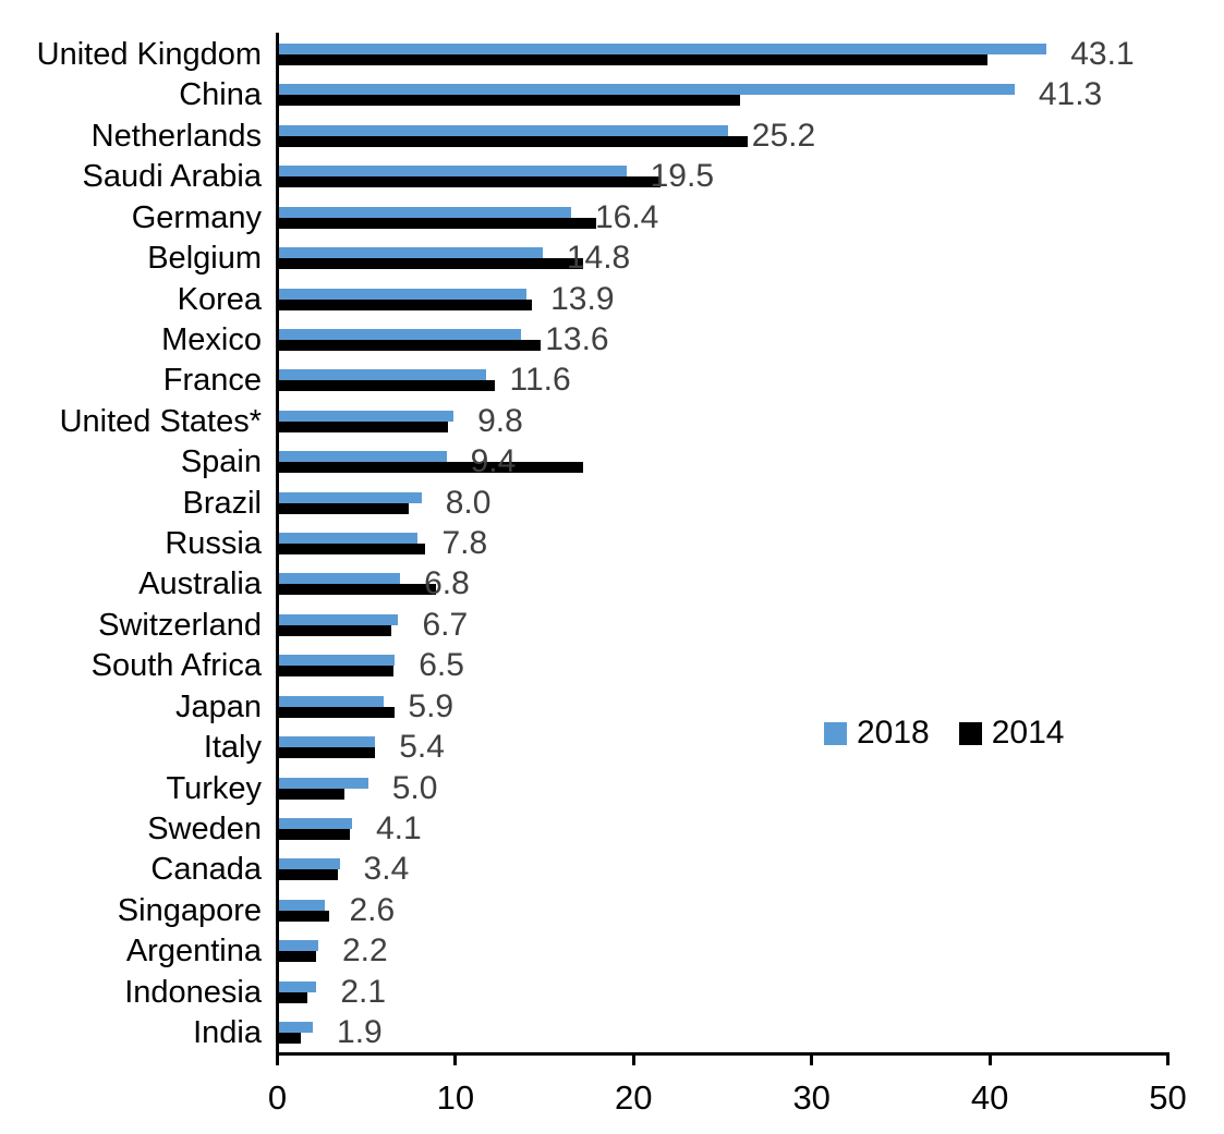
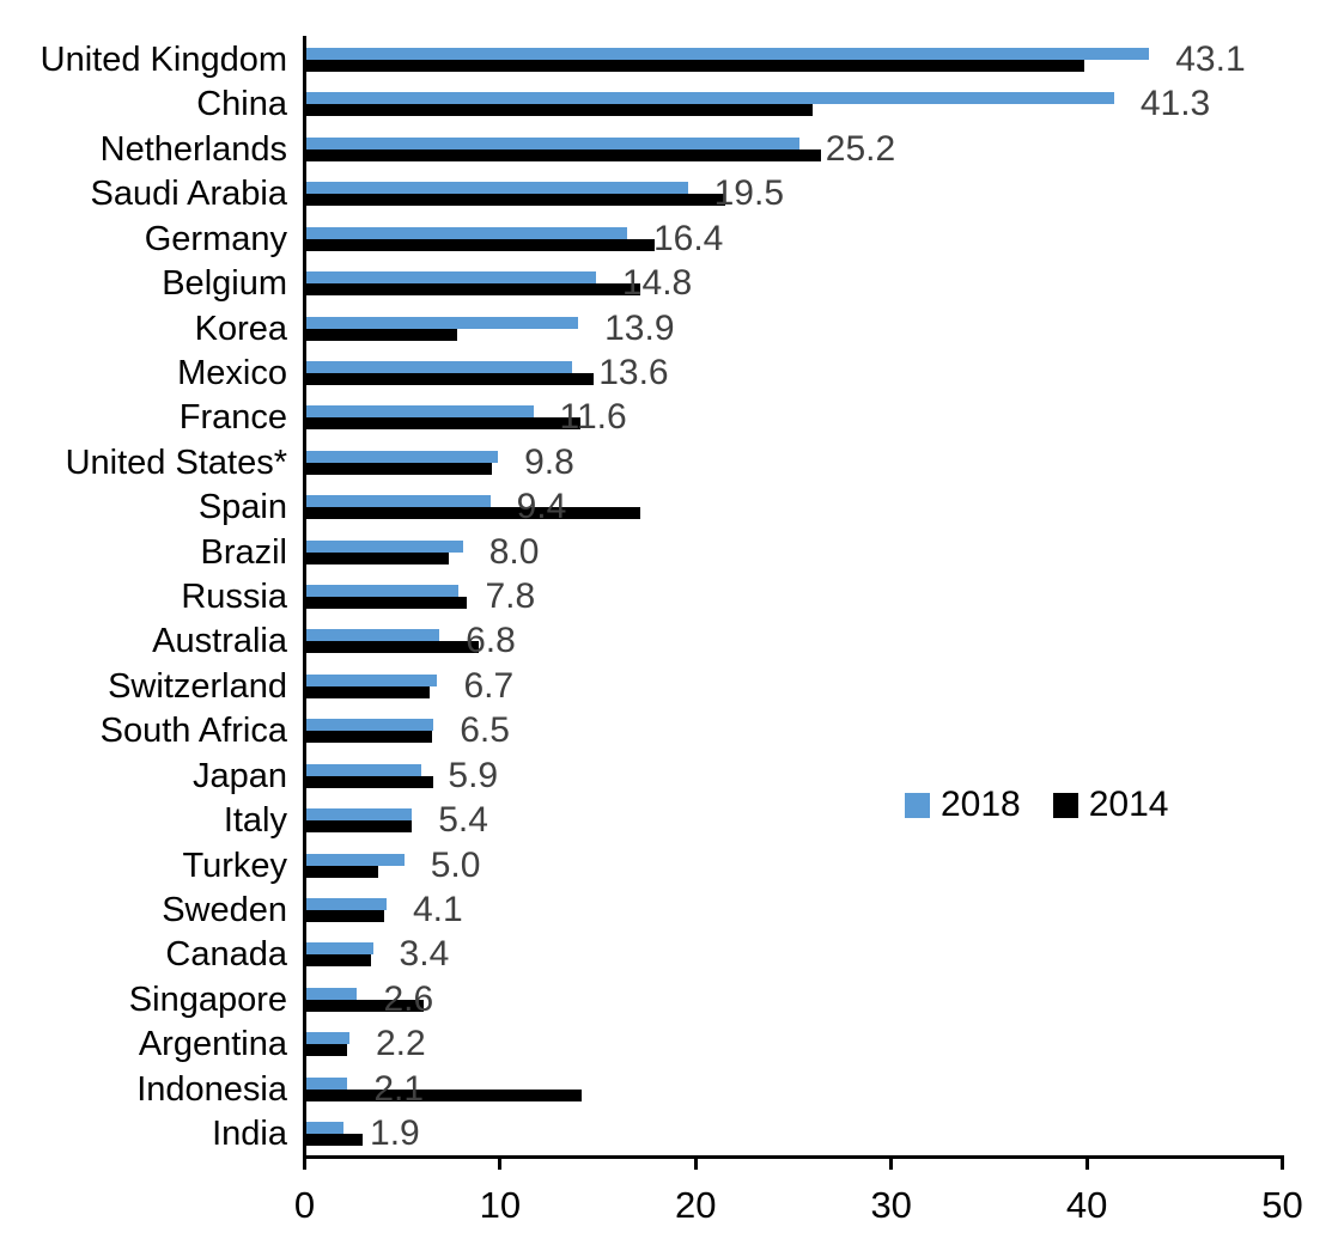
2014/Korea: 14.2 -> 7.7
2014/France: 12.1 -> 14.0
2014/Singapore: 2.8 -> 6.0
2014/Indonesia: 1.6 -> 14.1
2014/India: 1.2 -> 2.9
